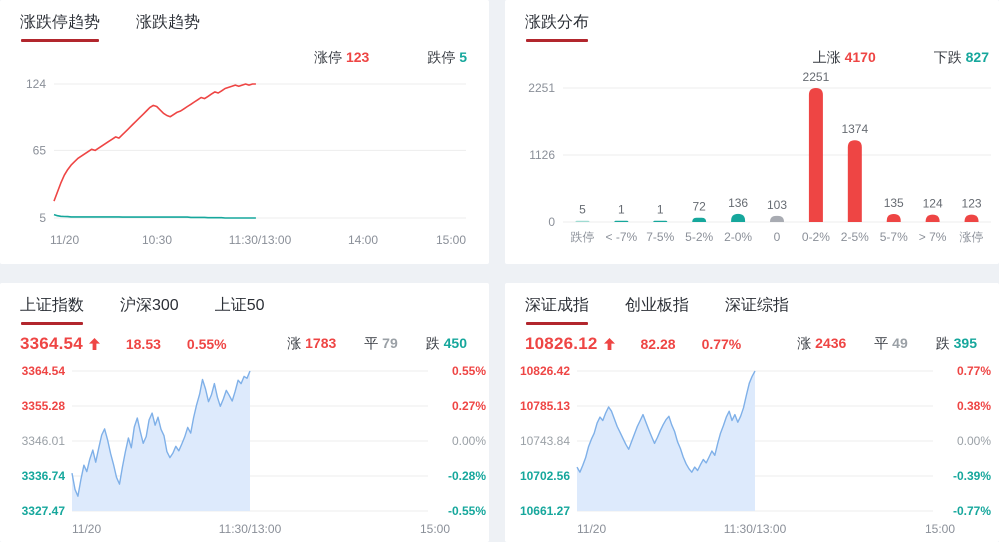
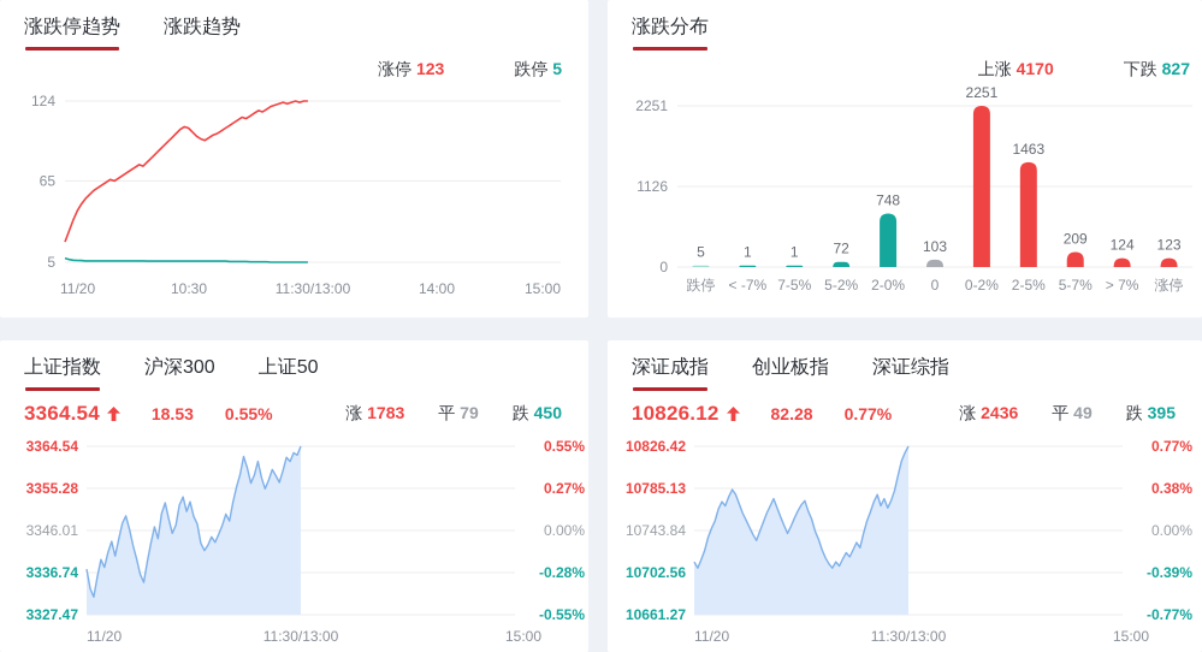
涨跌分布/2-0%: 136 -> 748
涨跌分布/2-5%: 1374 -> 1463
涨跌分布/5-7%: 135 -> 209
